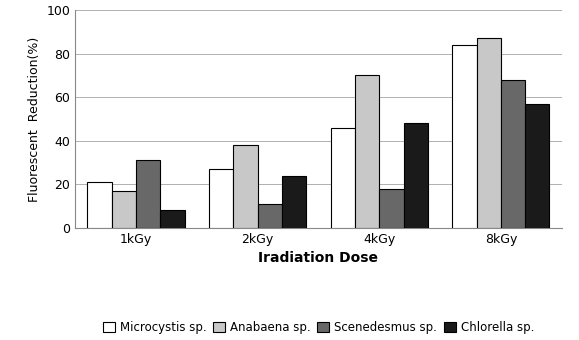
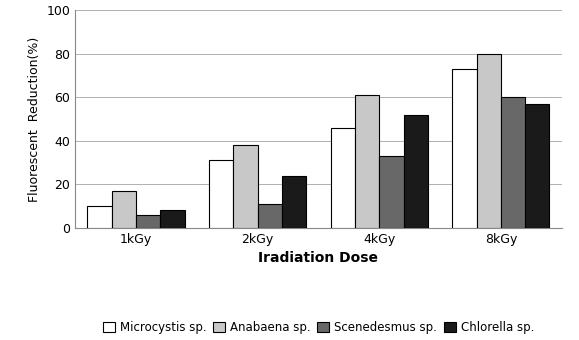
Microcystis sp./1kGy: 21 -> 10
Scenedesmus sp./1kGy: 31 -> 6
Microcystis sp./2kGy: 27 -> 31
Anabaena sp./4kGy: 70 -> 61
Scenedesmus sp./4kGy: 18 -> 33
Chlorella sp./4kGy: 48 -> 52
Microcystis sp./8kGy: 84 -> 73
Anabaena sp./8kGy: 87 -> 80
Scenedesmus sp./8kGy: 68 -> 60
